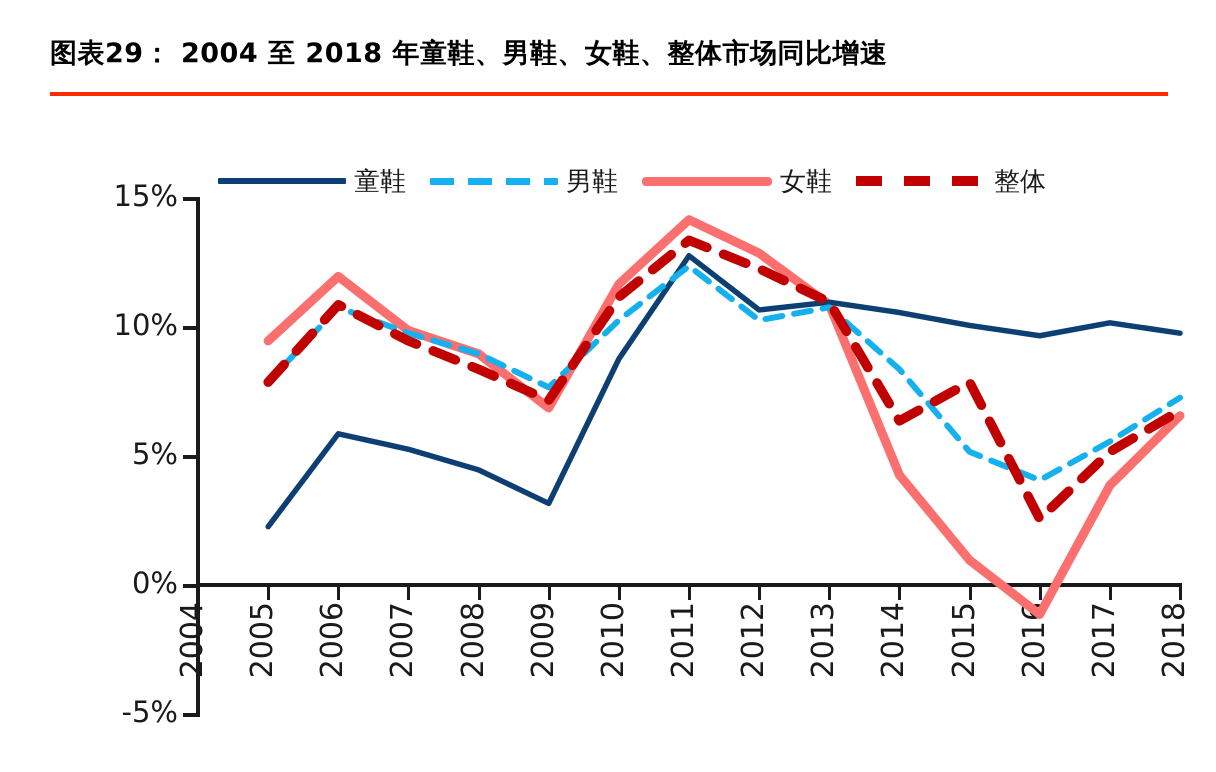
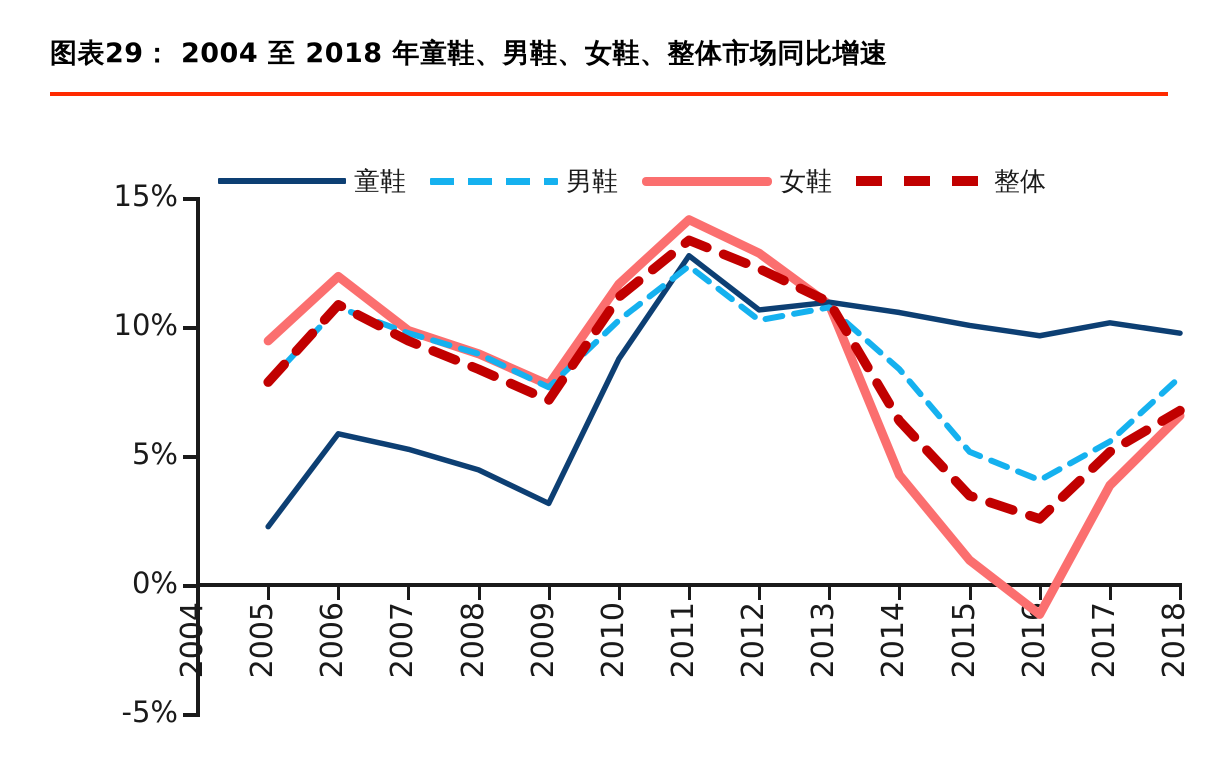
女鞋/2009: 6.9% -> 7.8%
整体/2015: 7.9% -> 3.5%
男鞋/2018: 7.3% -> 8.1%
